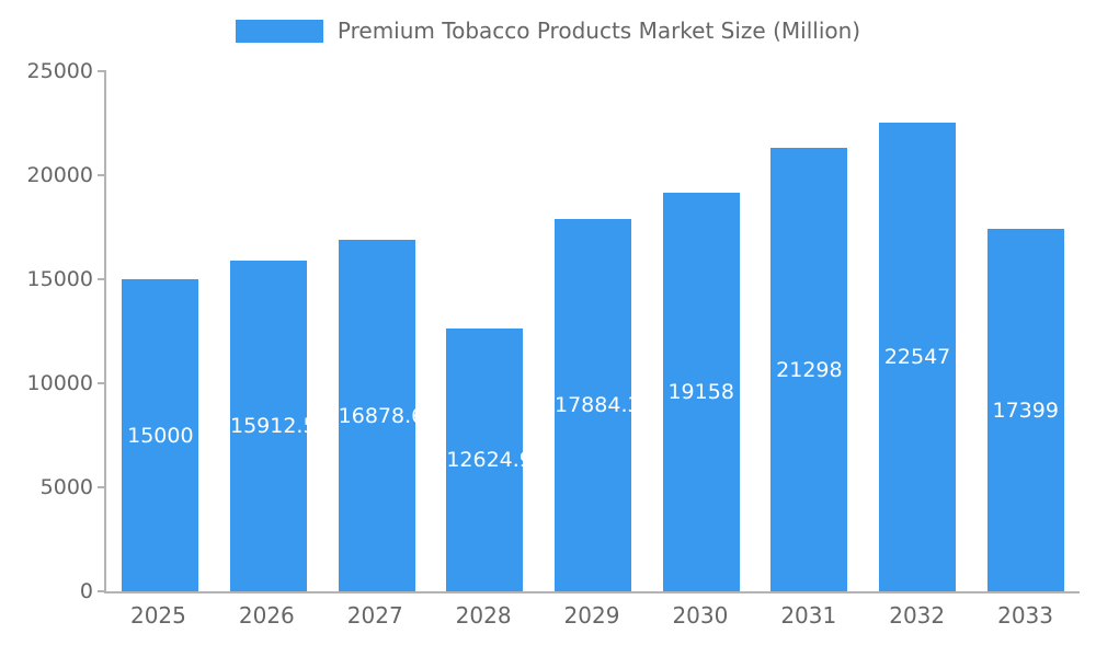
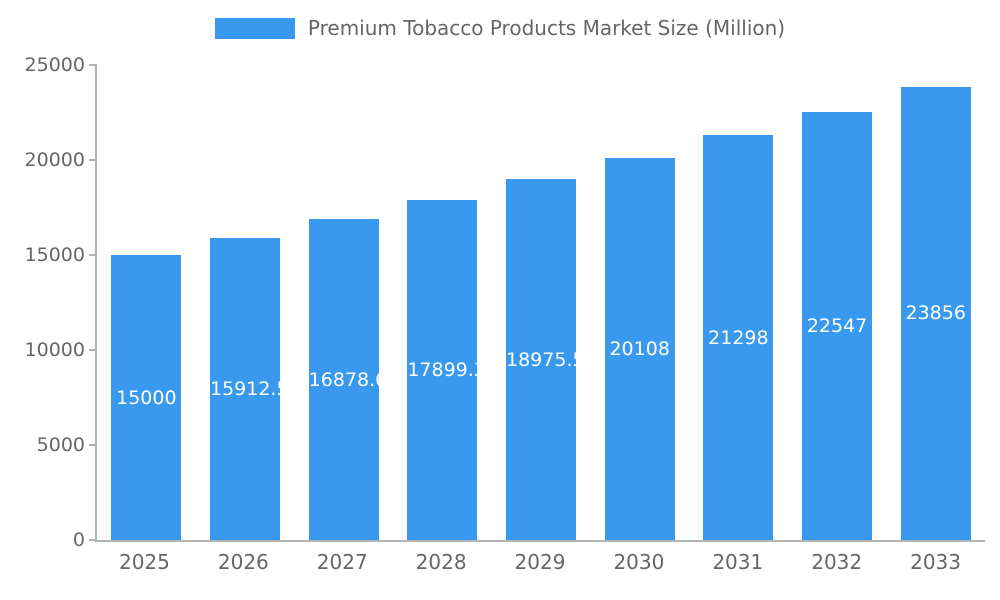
2028: 12624.9 -> 17899.3
2029: 17884.3 -> 18975.5
2030: 19158 -> 20108
2033: 17399 -> 23856
